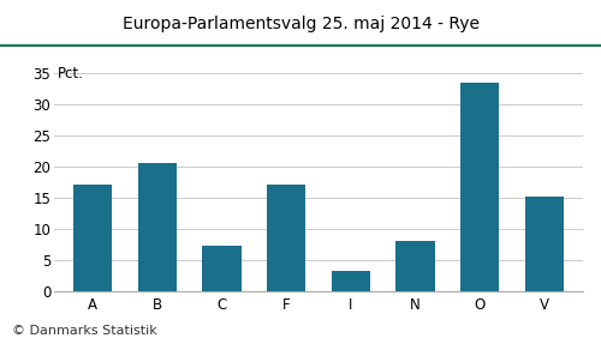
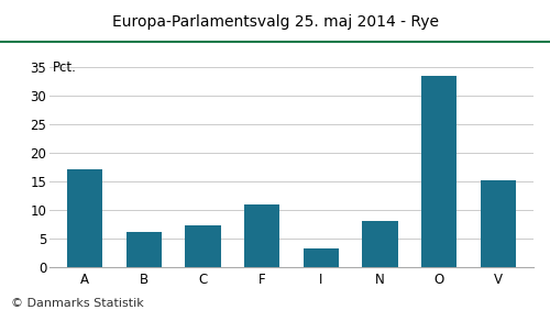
B: 20.6 -> 6.0
F: 17.0 -> 11.0
